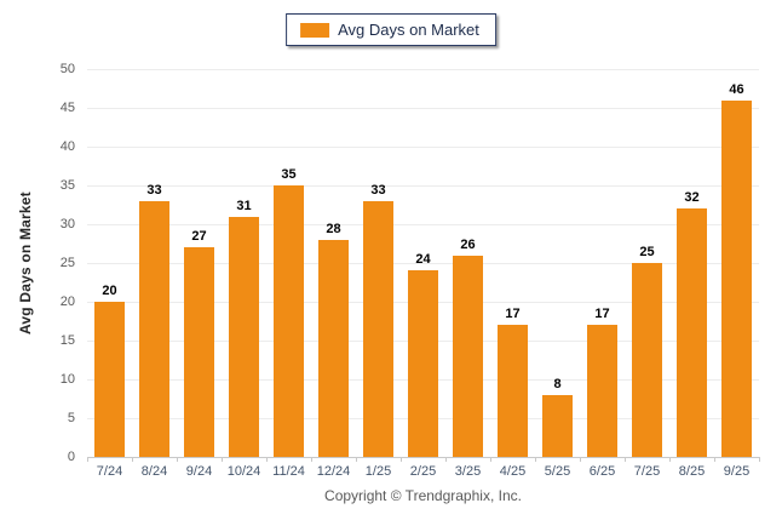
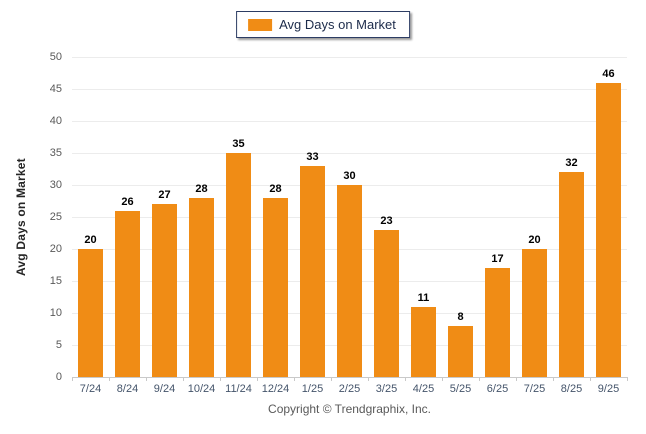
8/24: 33 -> 26
10/24: 31 -> 28
2/25: 24 -> 30
3/25: 26 -> 23
4/25: 17 -> 11
7/25: 25 -> 20
